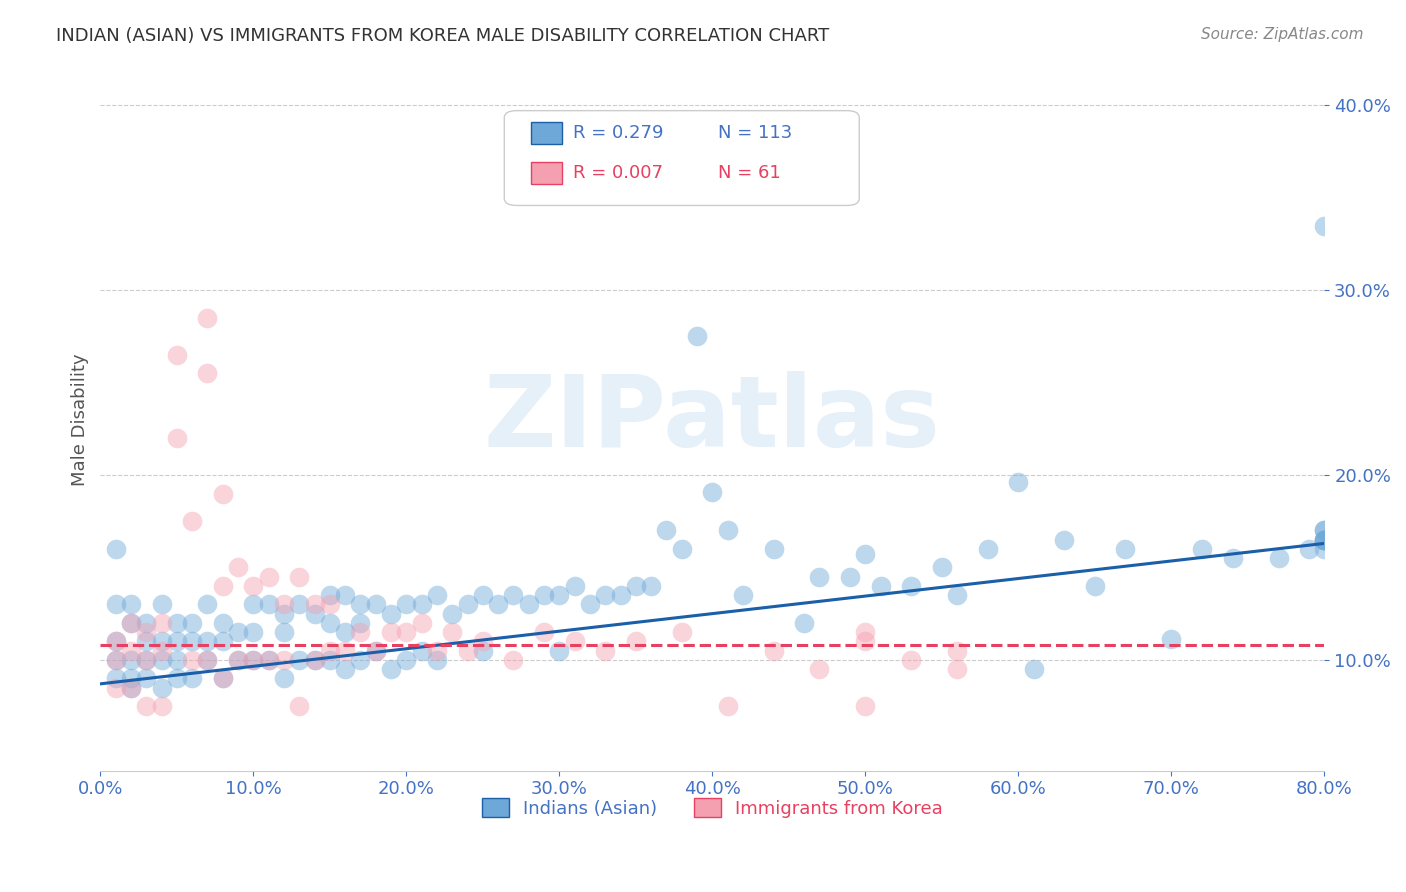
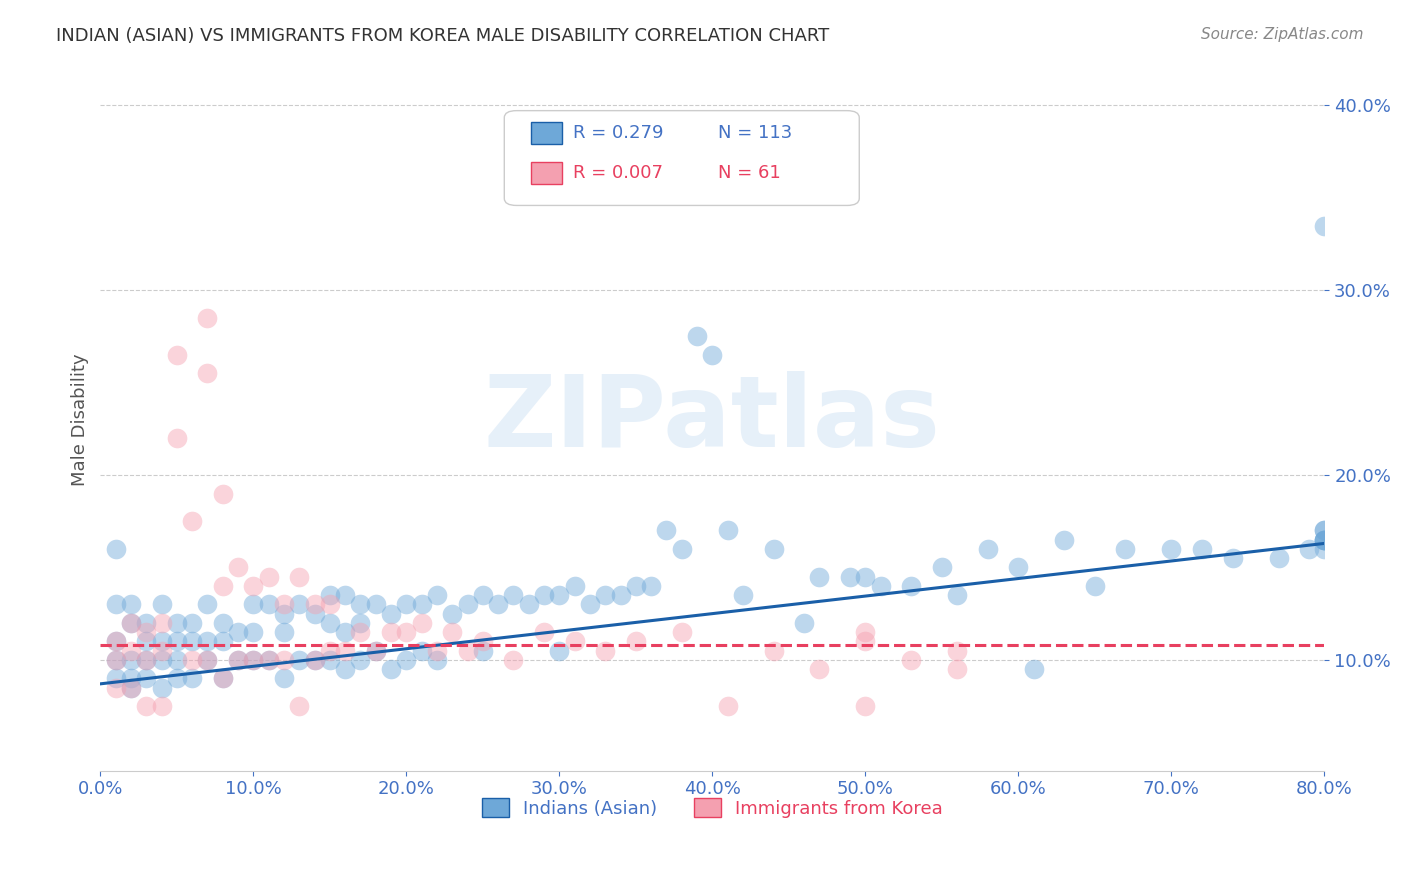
Indians (Asian)/40.0%: 19.1% -> 26.5%
Indians (Asian)/50.0%: 15.7% -> 14.5%
Indians (Asian)/60.0%: 19.6% -> 15.0%
Indians (Asian)/70.0%: 11.1% -> 16.0%
